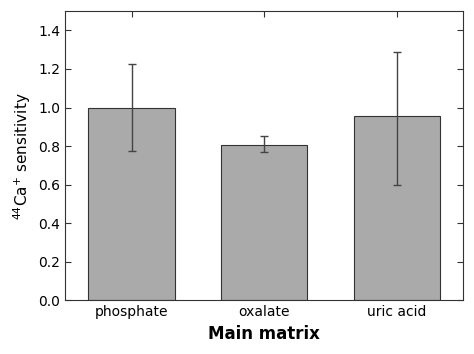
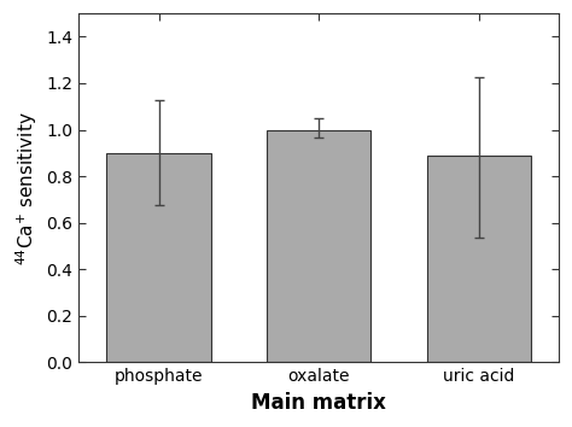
phosphate: 1.00 -> 0.90
oxalate: 0.81 -> 1.00
uric acid: 0.95 -> 0.89
